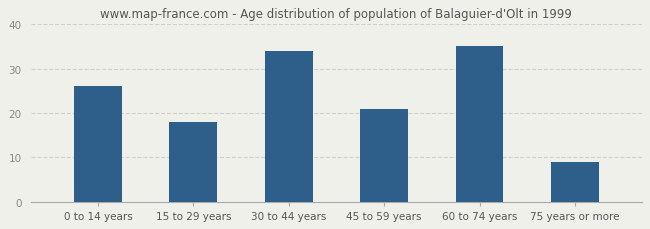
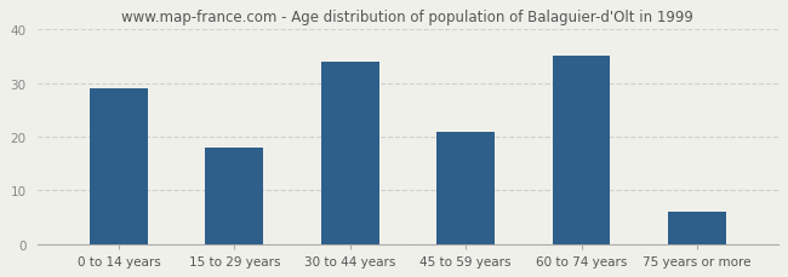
0 to 14 years: 26 -> 29
75 years or more: 9 -> 6
